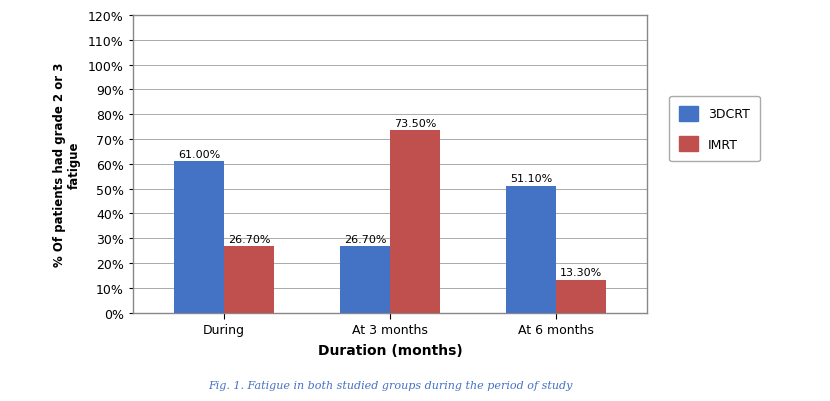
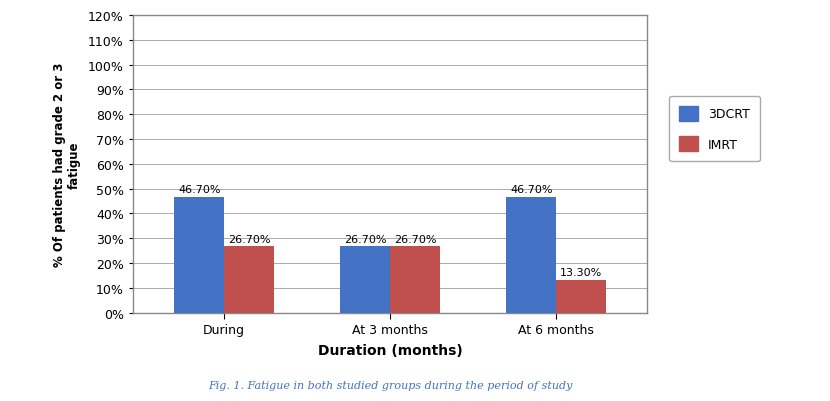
3DCRT/During: 61.00% -> 46.70%
IMRT/At 3 months: 73.50% -> 26.70%
3DCRT/At 6 months: 51.10% -> 46.70%
